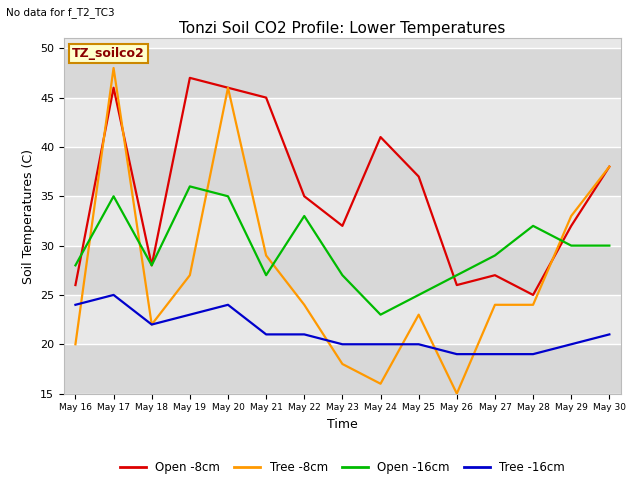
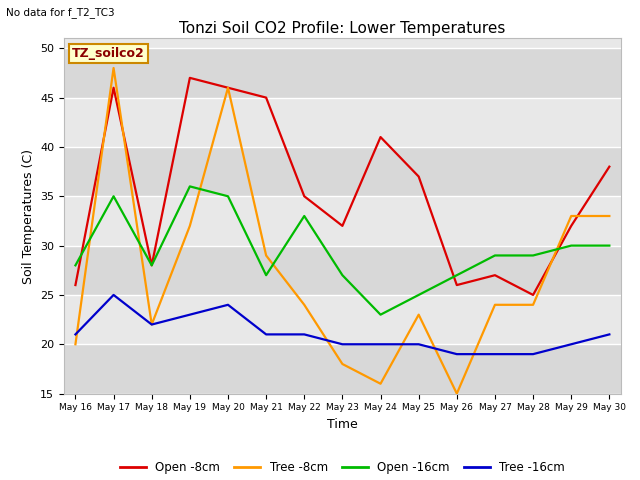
Tree -16cm/May 16: 24 -> 21
Tree -8cm/May 19: 27 -> 32
Open -16cm/May 28: 32 -> 29
Tree -8cm/May 30: 38 -> 33
